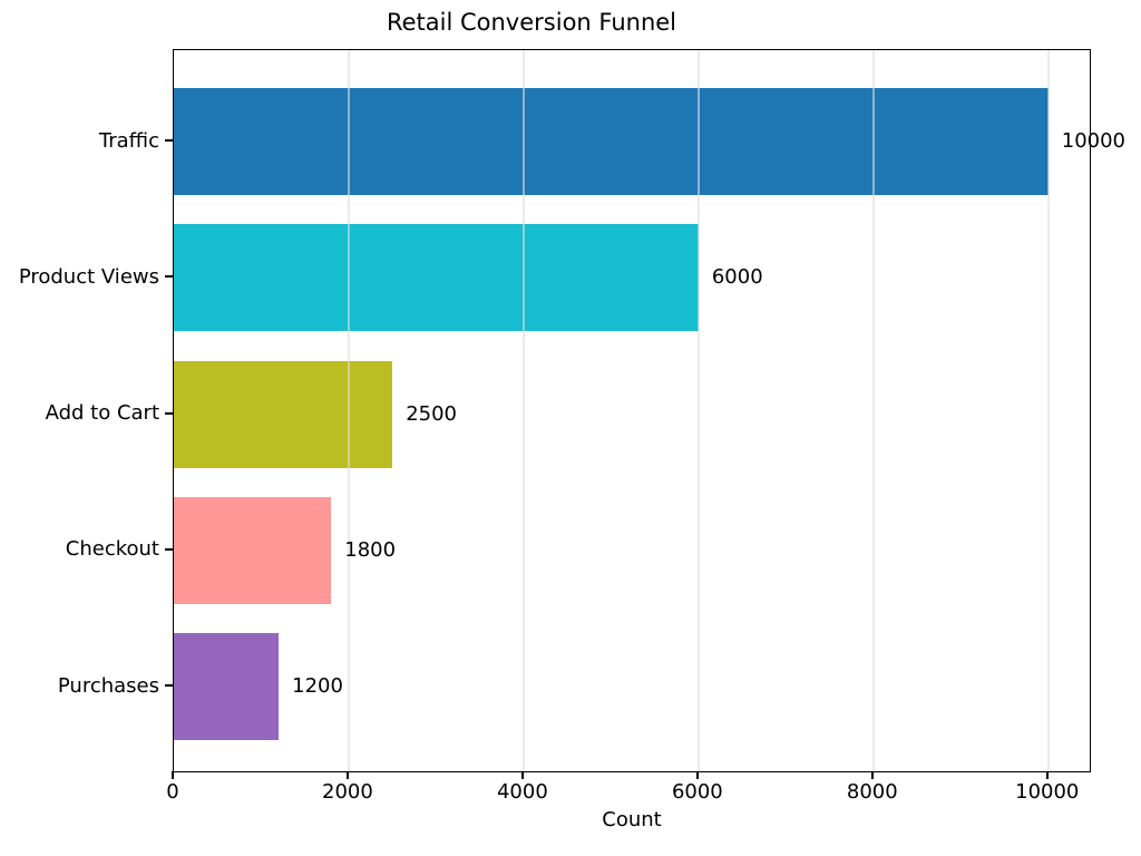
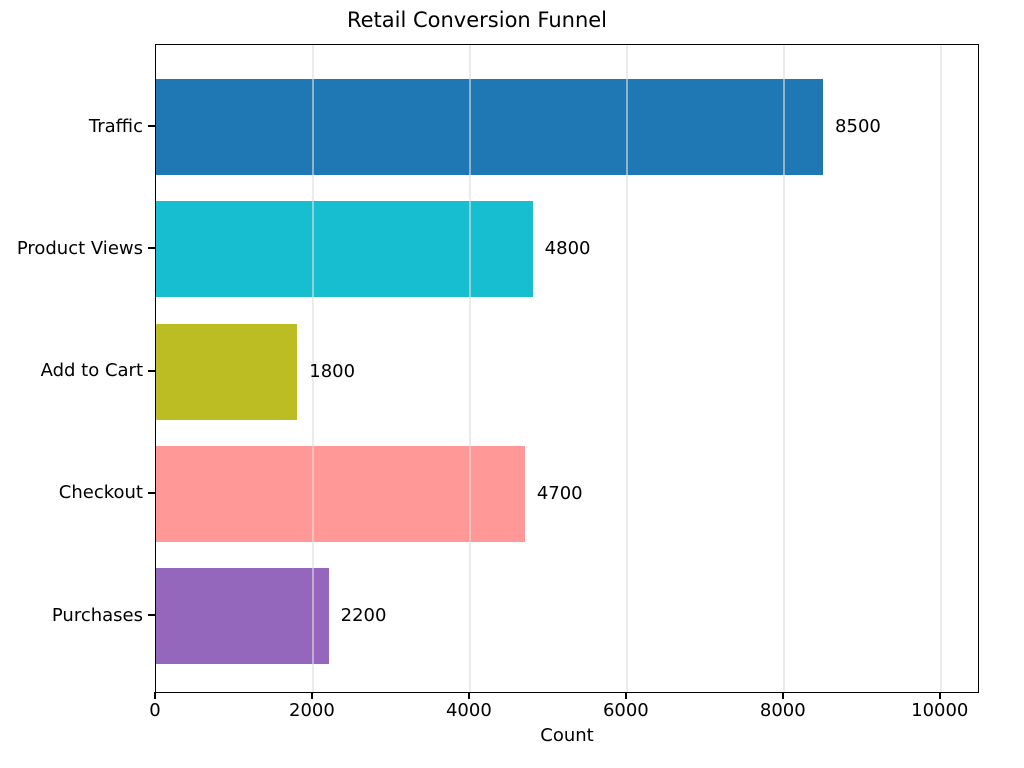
Traffic: 10000 -> 8500
Product Views: 6000 -> 4800
Add to Cart: 2500 -> 1800
Checkout: 1800 -> 4700
Purchases: 1200 -> 2200
